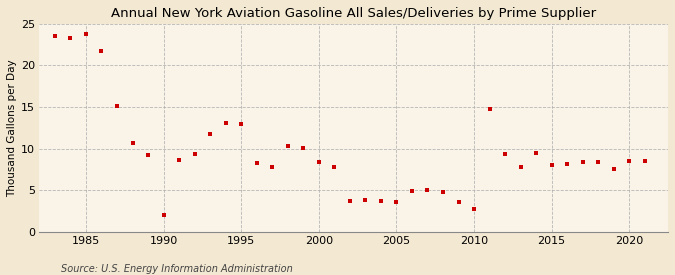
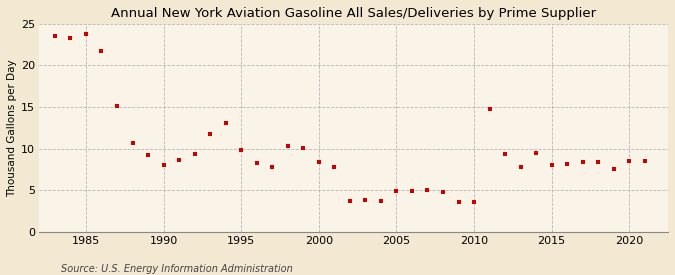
1990: 2.0 -> 8.0
1995: 13.0 -> 9.9
2005: 3.6 -> 4.9
2010: 2.8 -> 3.6
